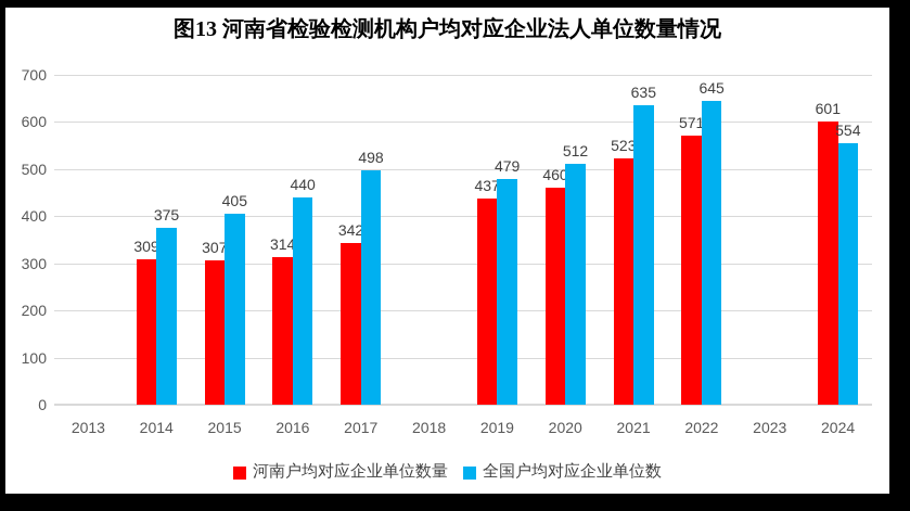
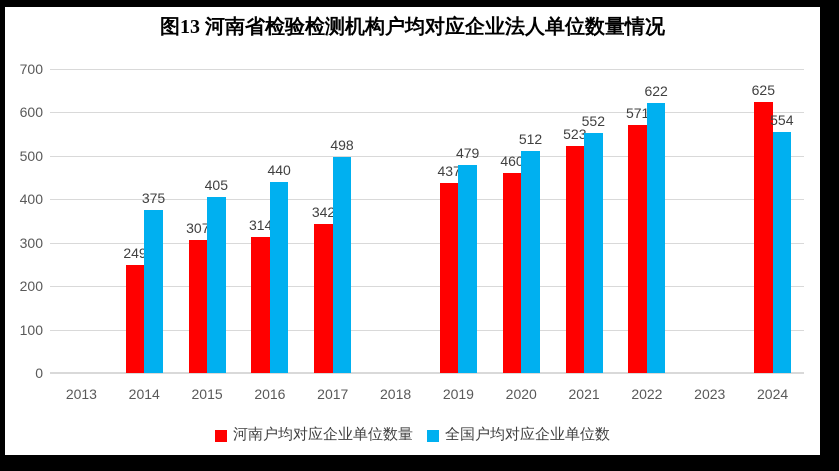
河南户均对应企业单位数量/2014: 309 -> 249
全国户均对应企业单位数/2021: 635 -> 552
全国户均对应企业单位数/2022: 645 -> 622
河南户均对应企业单位数量/2024: 601 -> 625
